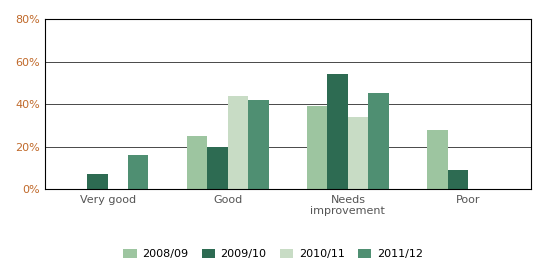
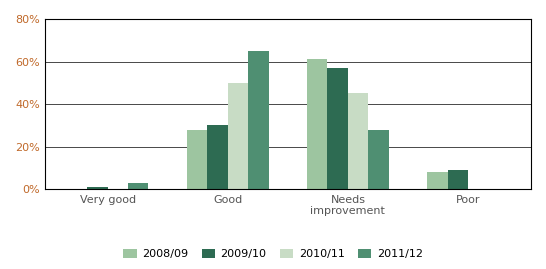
2009/10/Very good: 7% -> 1%
2011/12/Very good: 16% -> 3%
2008/09/Good: 25% -> 28%
2009/10/Good: 20% -> 30%
2010/11/Good: 44% -> 50%
2011/12/Good: 42% -> 65%
2008/09/Needs improvement: 39% -> 61%
2009/10/Needs improvement: 54% -> 57%
2010/11/Needs improvement: 34% -> 45%
2011/12/Needs improvement: 45% -> 28%
2008/09/Poor: 28% -> 8%
